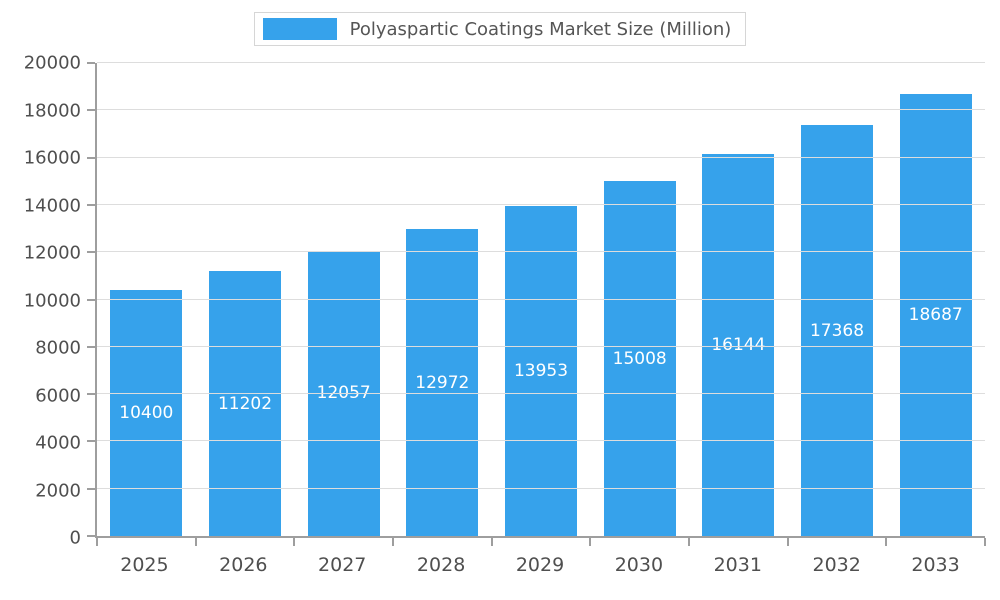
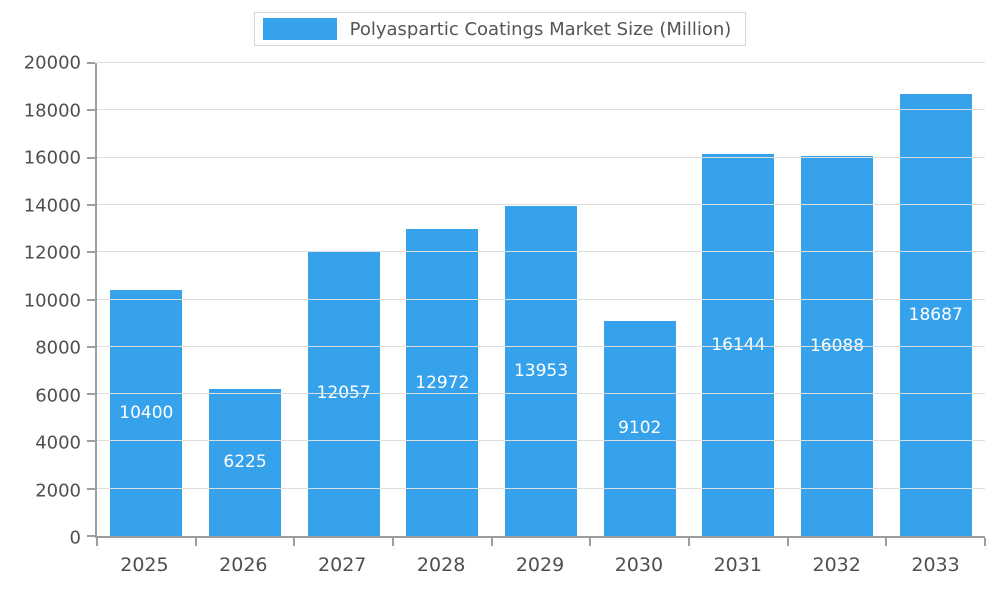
2026: 11202 -> 6225
2030: 15008 -> 9102
2032: 17368 -> 16088
